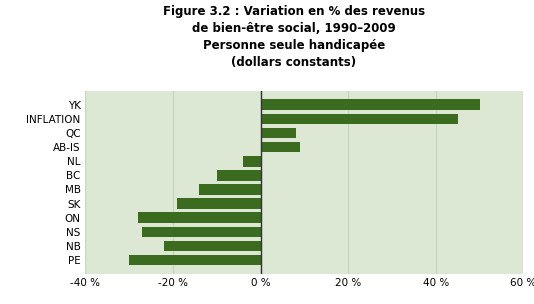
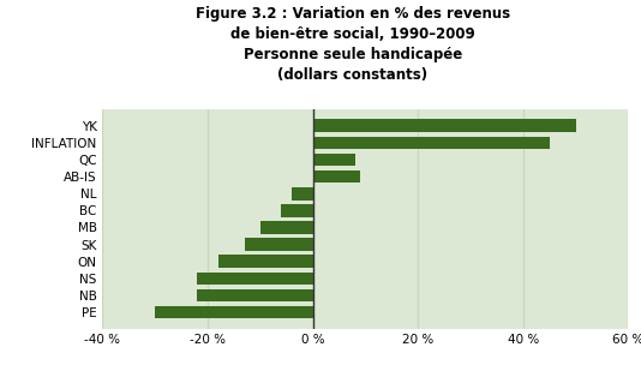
BC: -10 % -> -6 %
MB: -14 % -> -10 %
SK: -19 % -> -13 %
ON: -28 % -> -18 %
NS: -27 % -> -22 %
